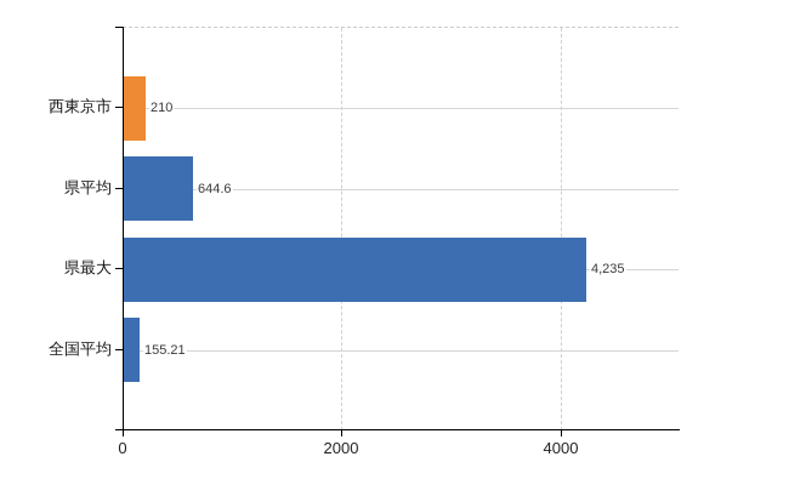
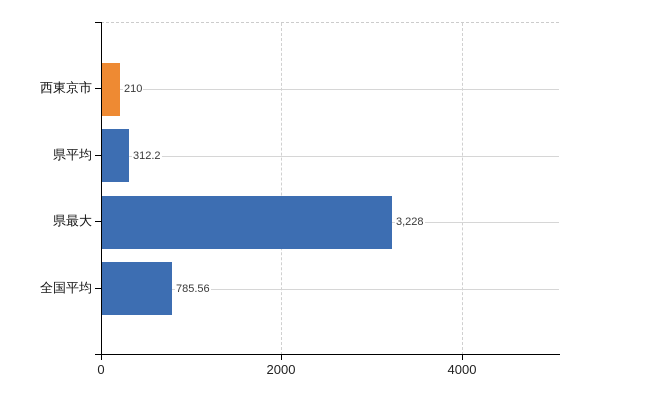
県平均: 644.6 -> 312.2
県最大: 4,235 -> 3,228
全国平均: 155.21 -> 785.56
